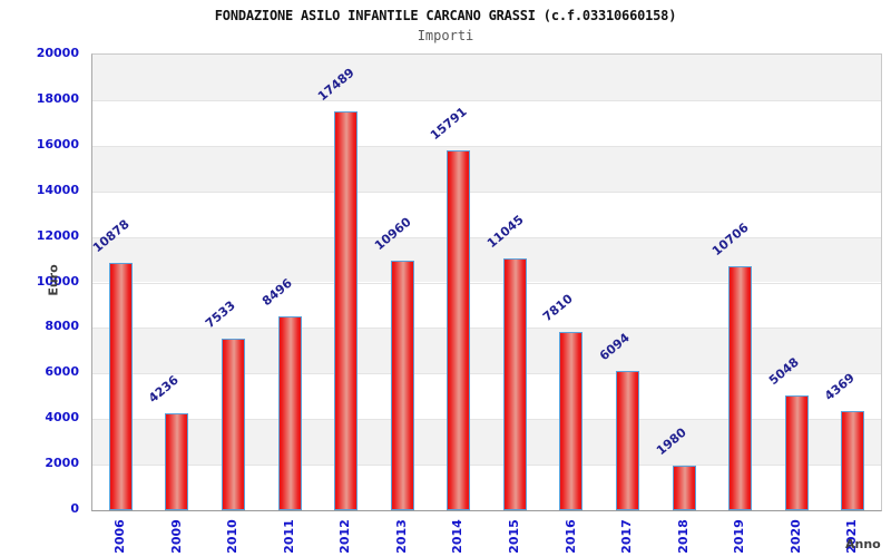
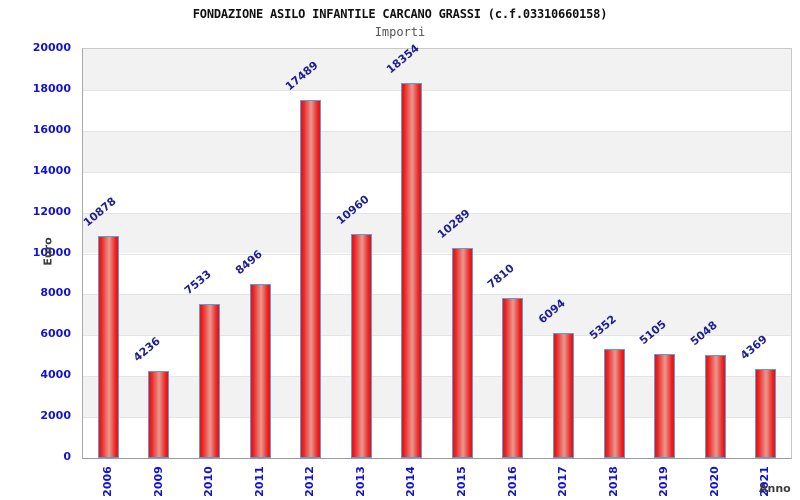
2014: 15791 -> 18354
2015: 11045 -> 10289
2018: 1980 -> 5352
2019: 10706 -> 5105
